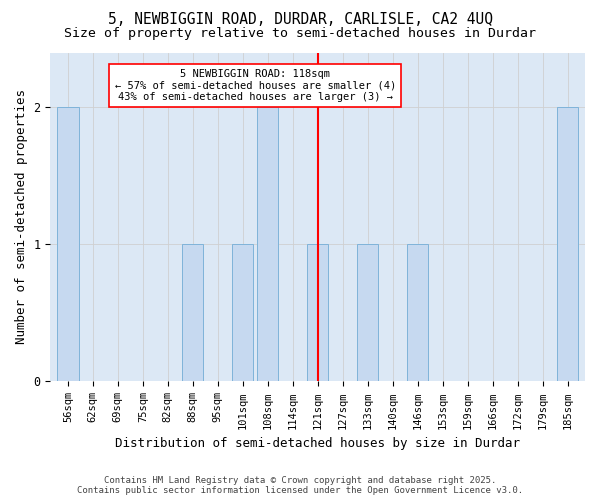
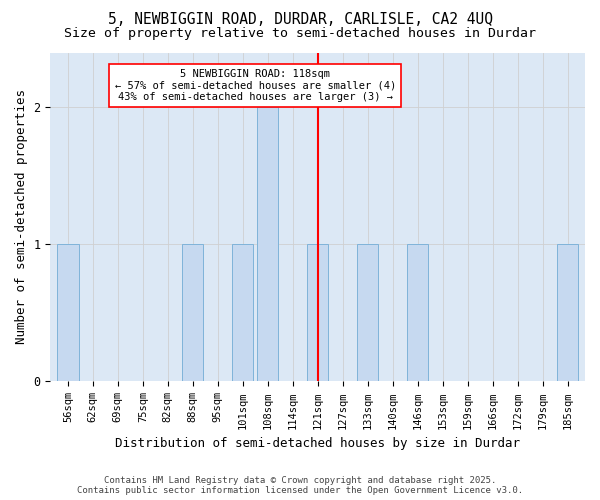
56sqm: 2 -> 1
185sqm: 2 -> 1
